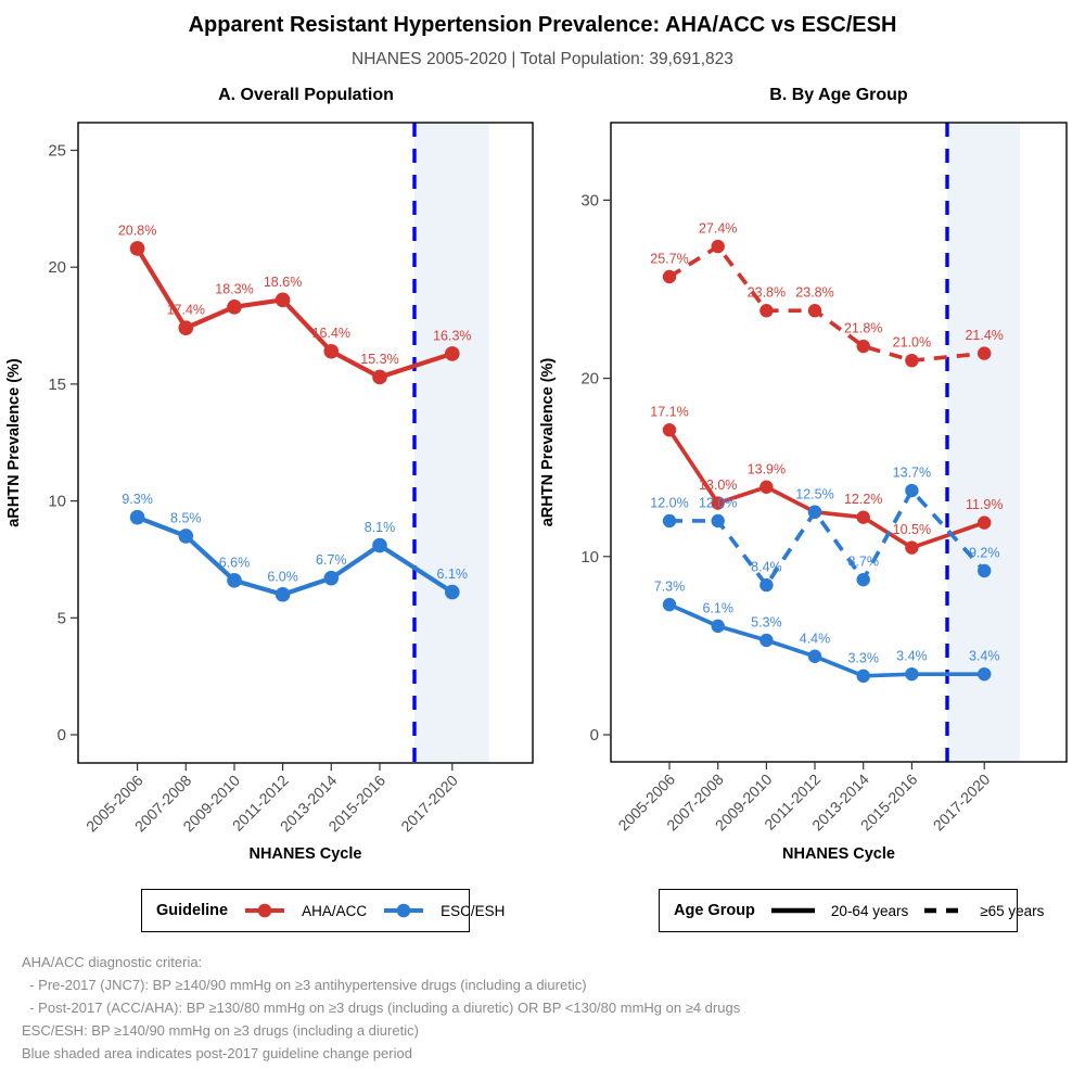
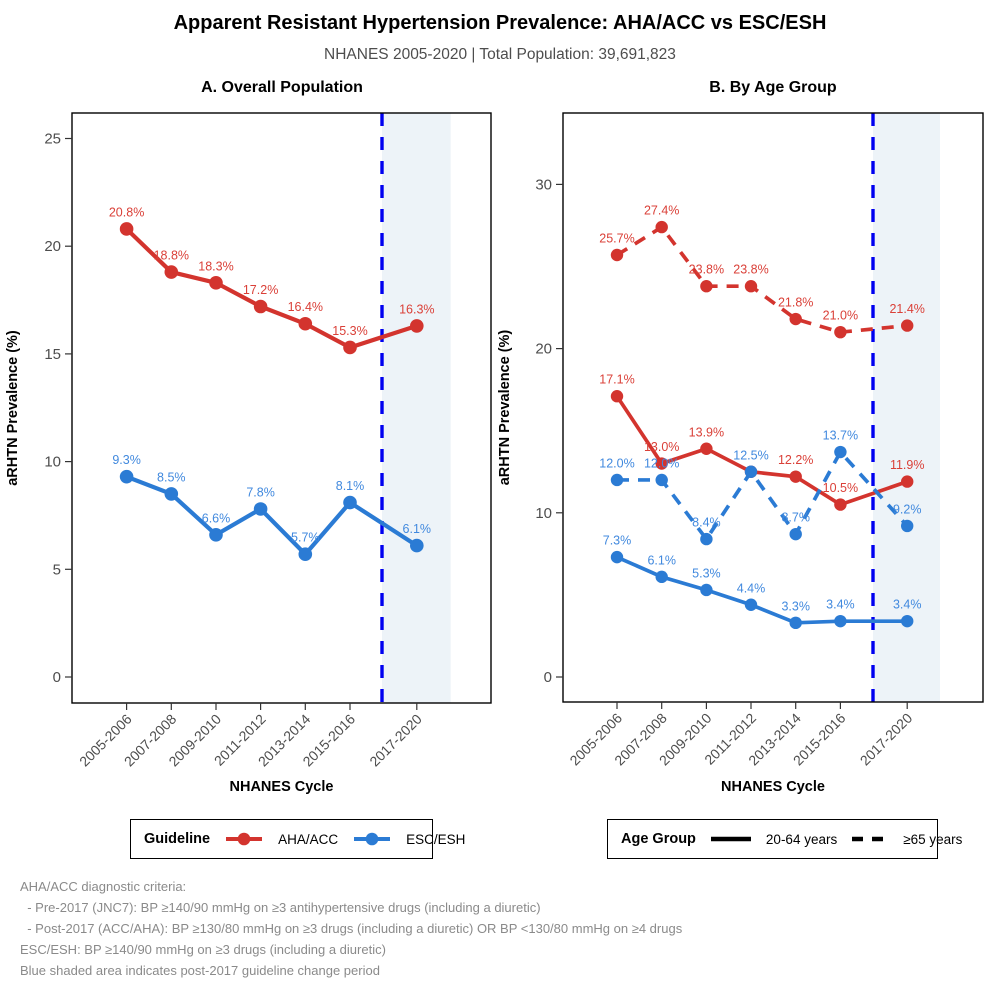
A. Overall Population/AHA/ACC/2007-2008: 17.4% -> 18.8%
A. Overall Population/AHA/ACC/2011-2012: 18.6% -> 17.2%
A. Overall Population/ESC/ESH/2011-2012: 6.0% -> 7.8%
A. Overall Population/ESC/ESH/2013-2014: 6.7% -> 5.7%
